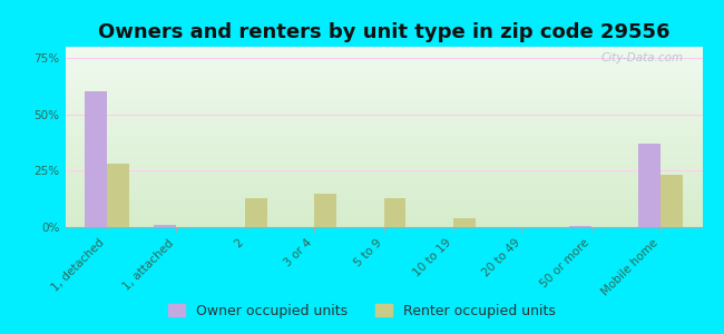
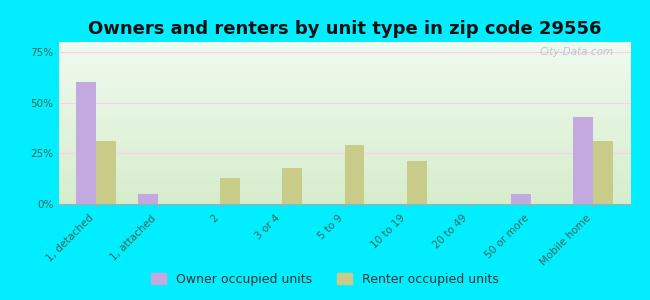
Renter occupied units/1, detached: 28% -> 31%
Owner occupied units/1, attached: 1.0% -> 5.0%
Renter occupied units/3 or 4: 15% -> 18%
Renter occupied units/5 to 9: 13% -> 29%
Renter occupied units/10 to 19: 4% -> 21%
Owner occupied units/50 or more: 0.3% -> 5.0%
Owner occupied units/Mobile home: 37.0% -> 43.0%
Renter occupied units/Mobile home: 23% -> 31%
